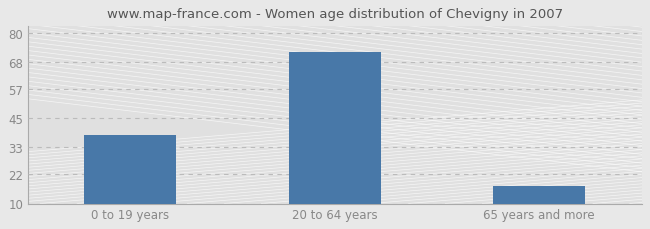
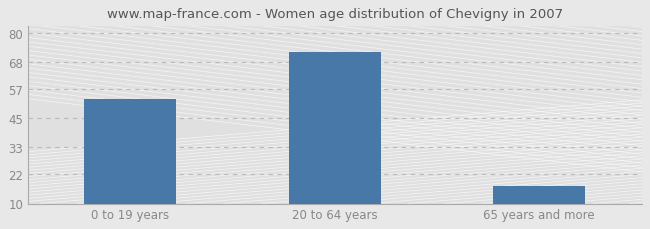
0 to 19 years: 38 -> 53
